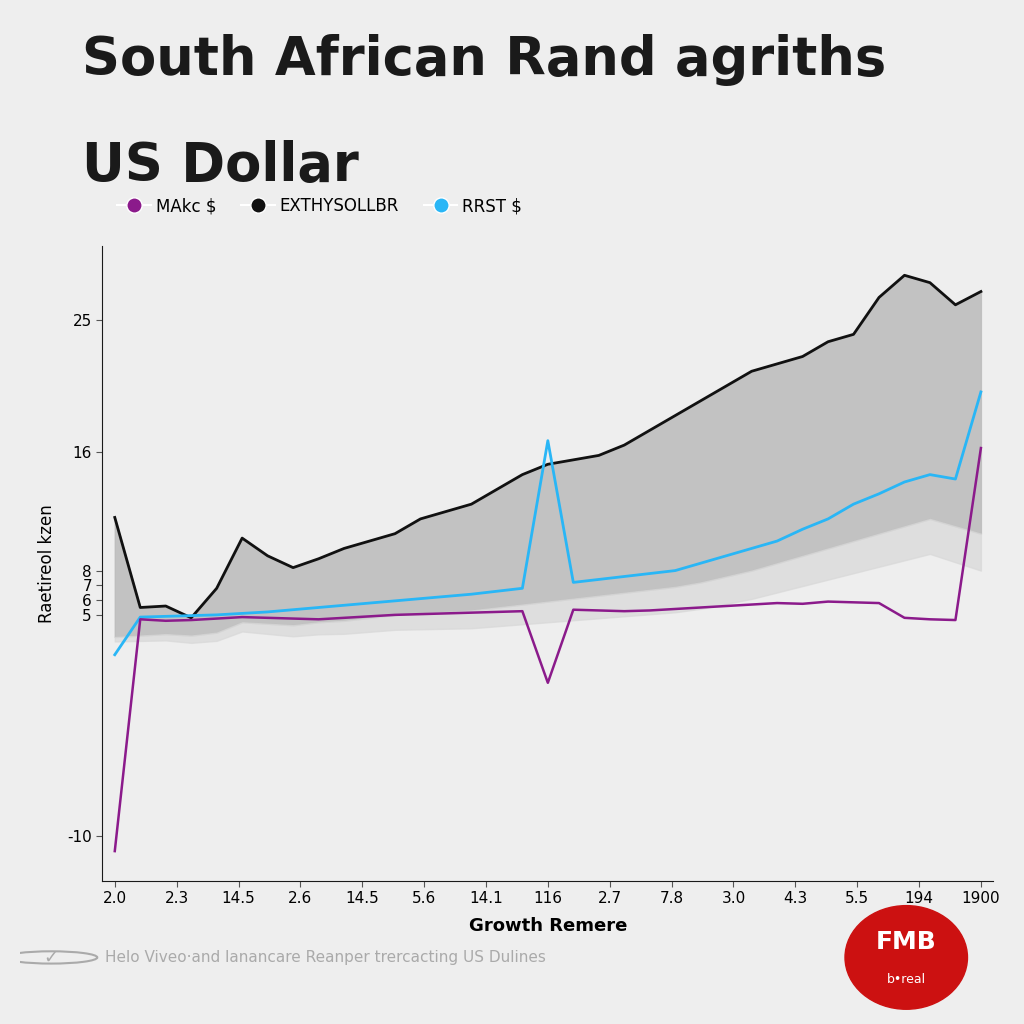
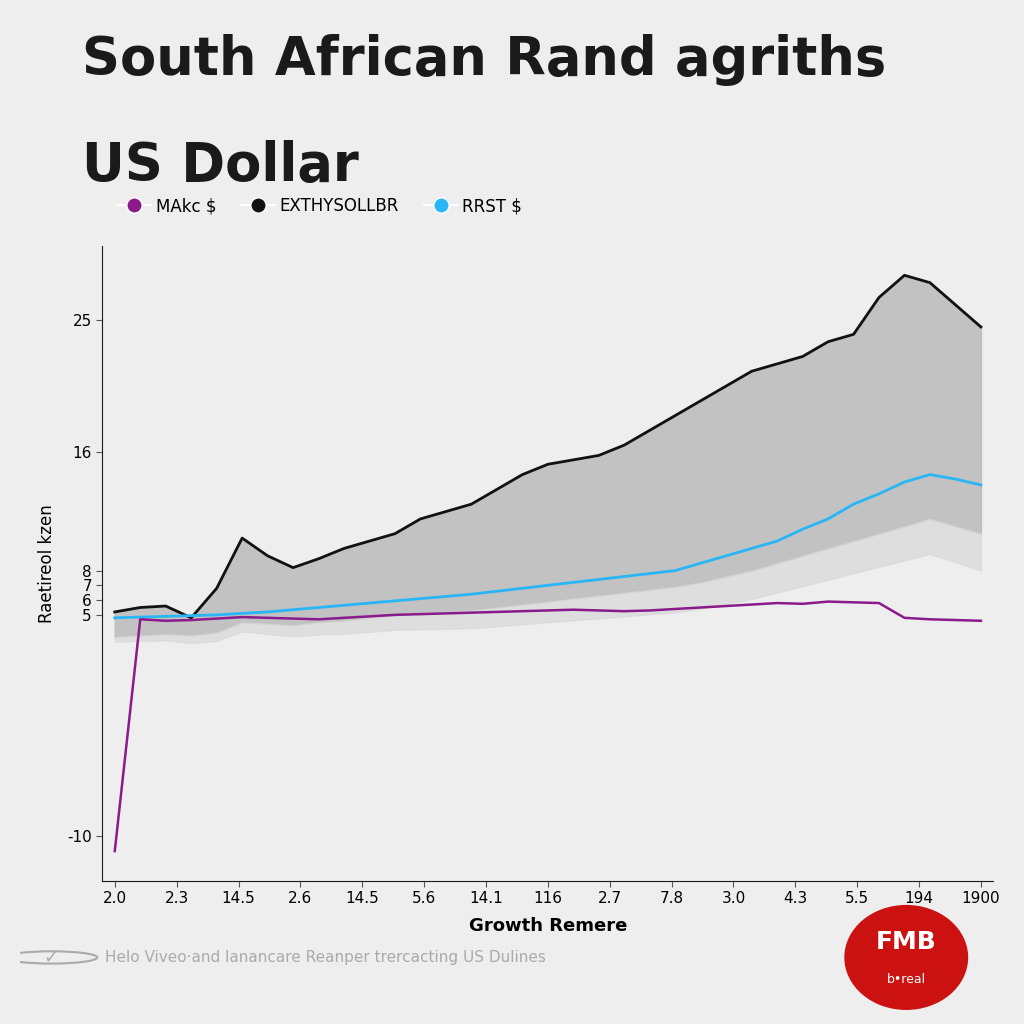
EXTHYSOLLBR/2.0: 11.6 -> 5.2
RRST $/2.0: 2.3 -> 4.8
RRST $/116: 16.8 -> 7.0
MAkc $/116: 0.4 -> 5.3
EXTHYSOLLBR/1900: 26.9 -> 24.5
RRST $/1900: 20.1 -> 13.8
MAkc $/1900: 16.3 -> 4.6
